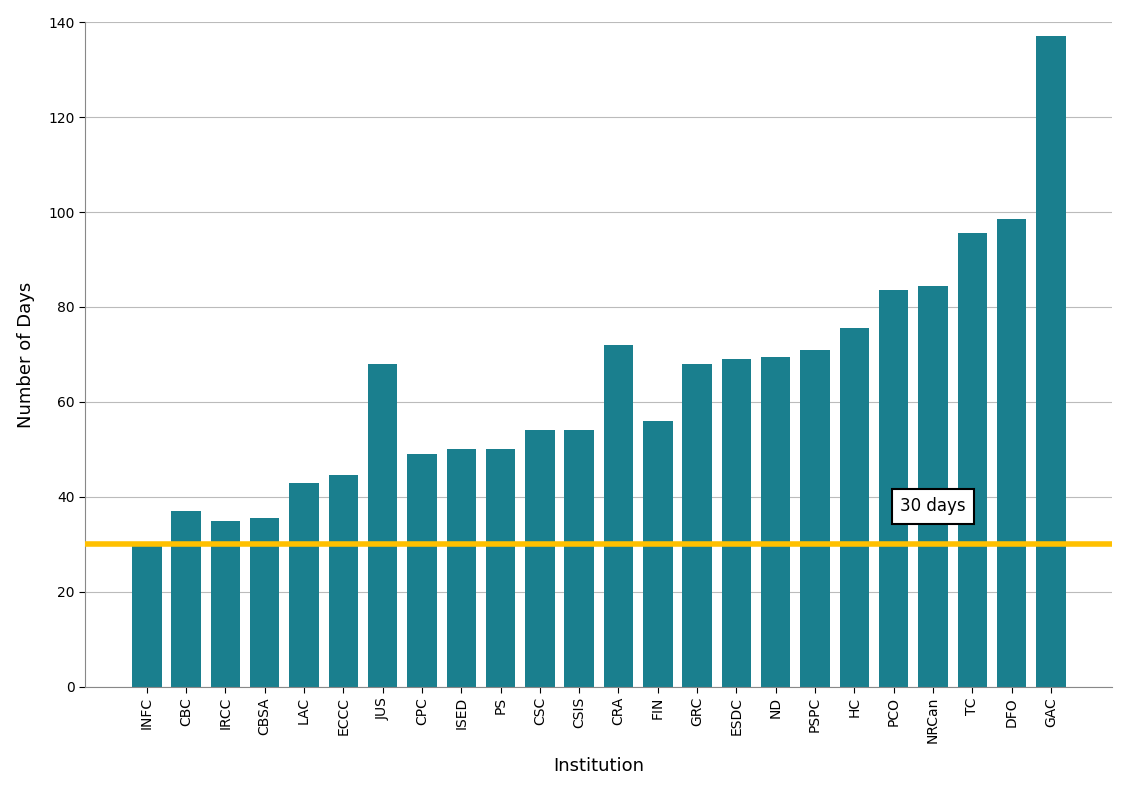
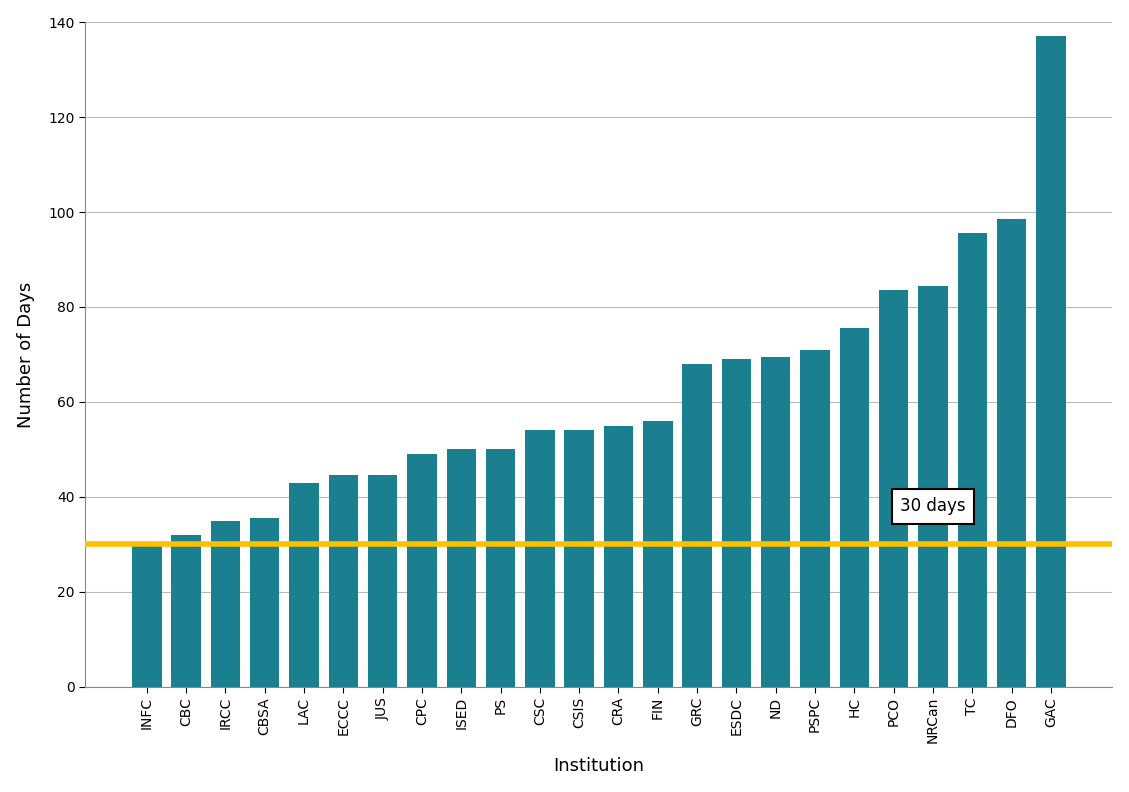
CBC: 37.0 -> 32.0
JUS: 68.0 -> 44.5
CRA: 72.0 -> 55.0
